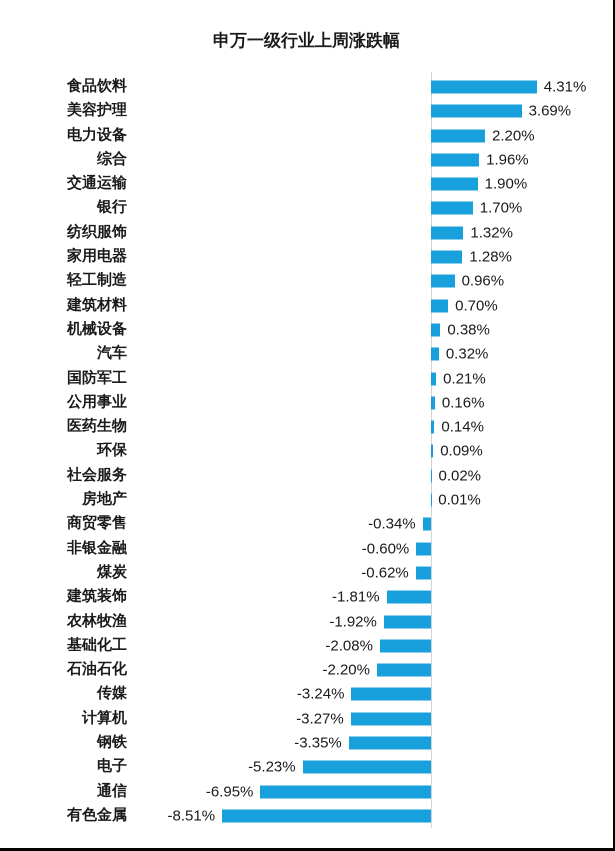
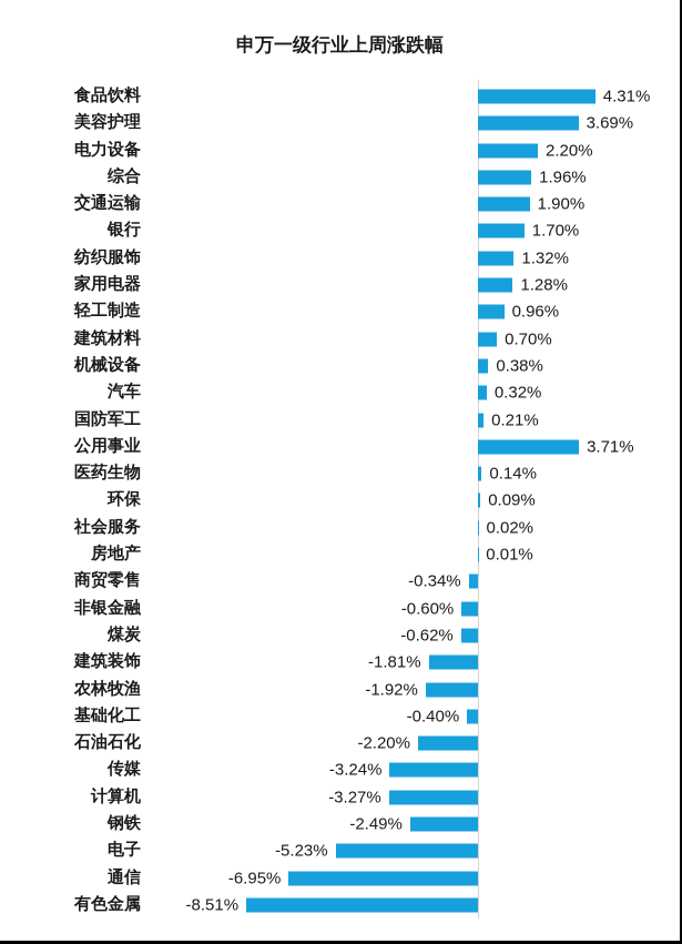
公用事业: 0.16% -> 3.71%
基础化工: -2.08% -> -0.40%
钢铁: -3.35% -> -2.49%
